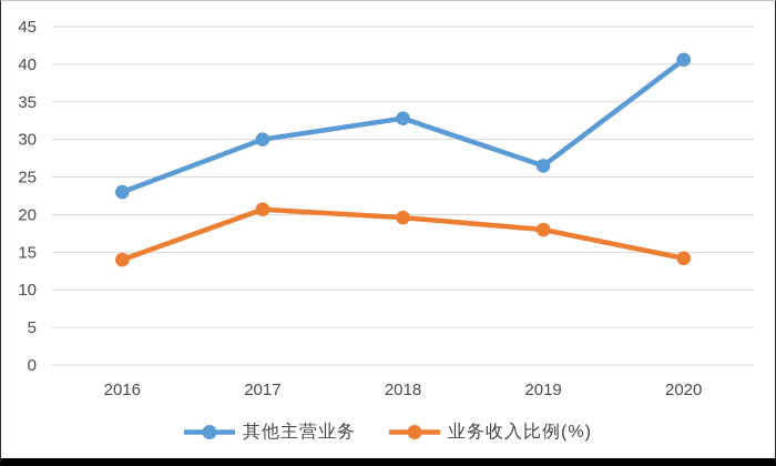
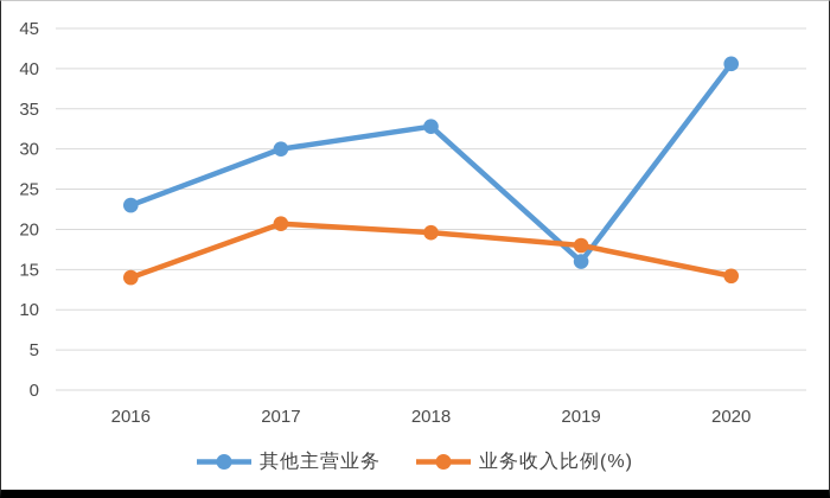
其他主营业务/2019: 26 -> 16
